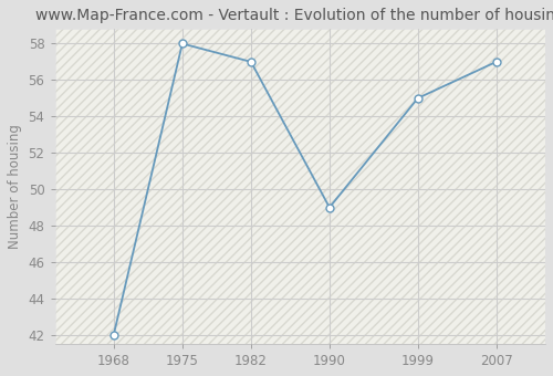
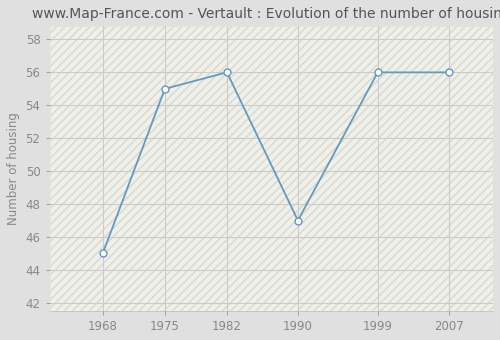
1968: 42 -> 45
1975: 58 -> 55
1982: 57 -> 56
1990: 49 -> 47
1999: 55 -> 56
2007: 57 -> 56
